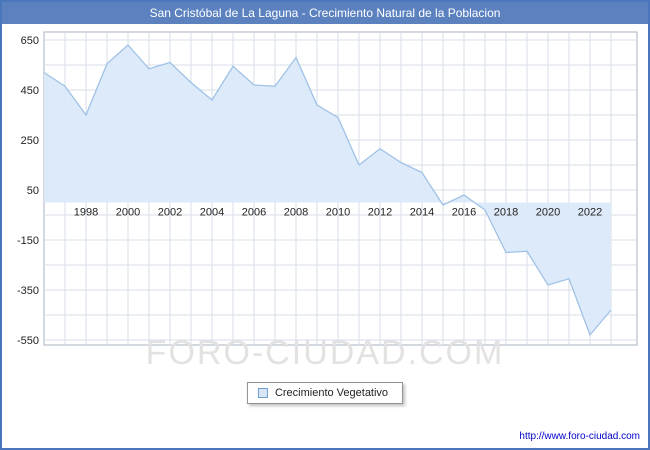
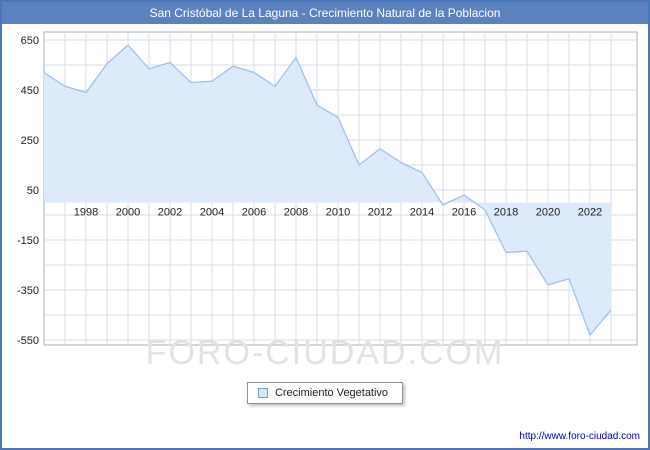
1998: 350 -> 440
2004: 410 -> 480
2006: 470 -> 520
